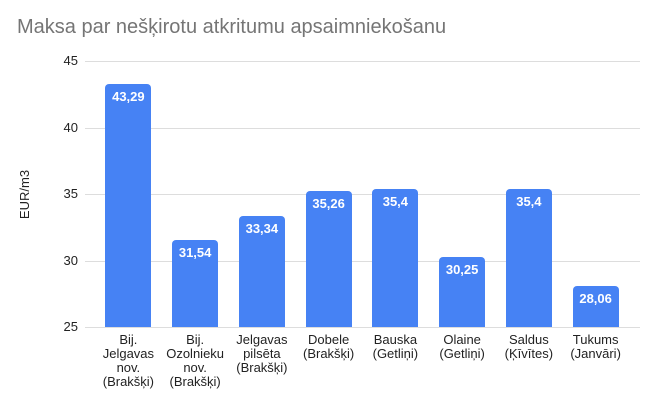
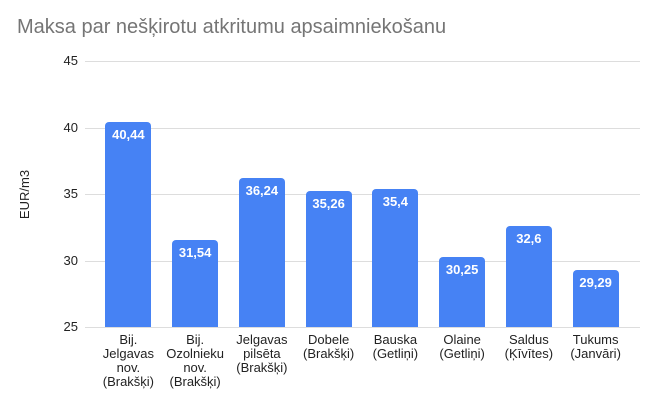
Bij. Jelgavas nov. (Brakšķi): 43,29 -> 40,44
Jelgavas pilsēta (Brakšķi): 33,34 -> 36,24
Saldus (Ķīvītes): 35,4 -> 32,6
Tukums (Janvāri): 28,06 -> 29,29
